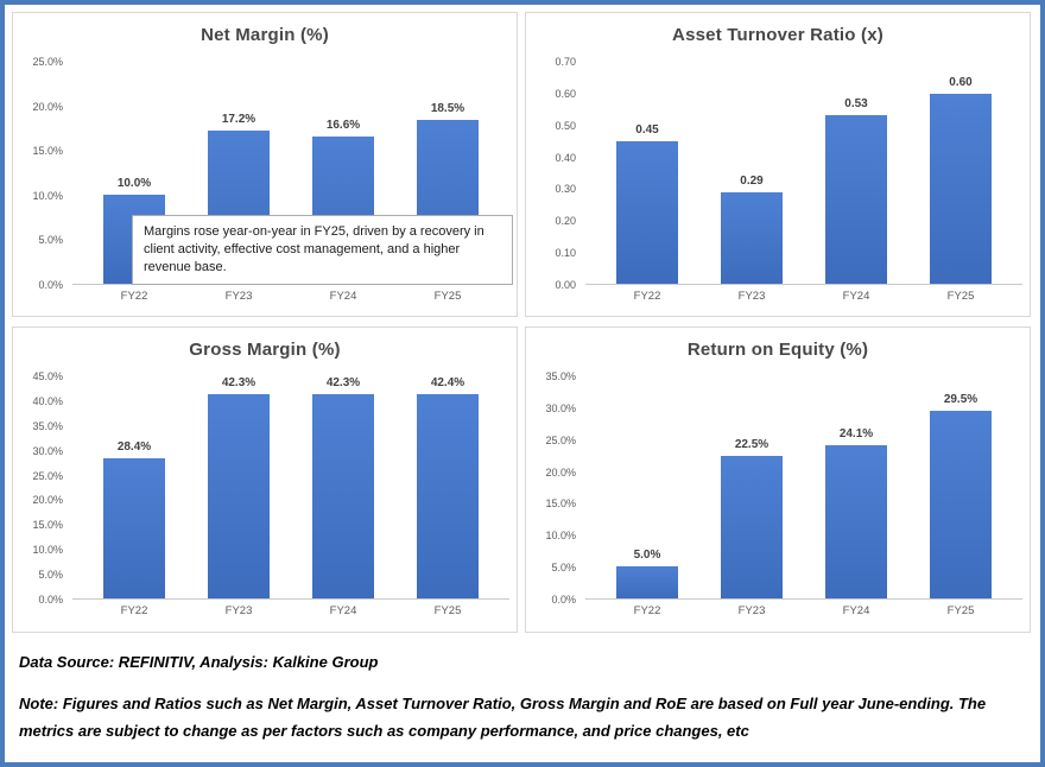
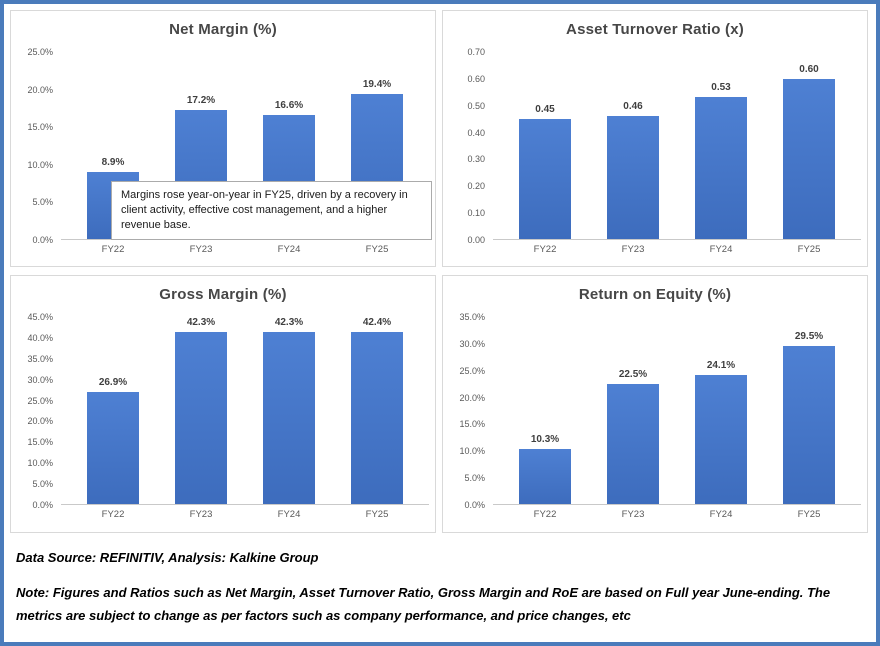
Net Margin (%)/FY22: 10.0% -> 8.9%
Net Margin (%)/FY25: 18.5% -> 19.4%
Asset Turnover Ratio (x)/FY23: 0.29 -> 0.46
Gross Margin (%)/FY22: 28.4% -> 26.9%
Return on Equity (%)/FY22: 5.0% -> 10.3%
